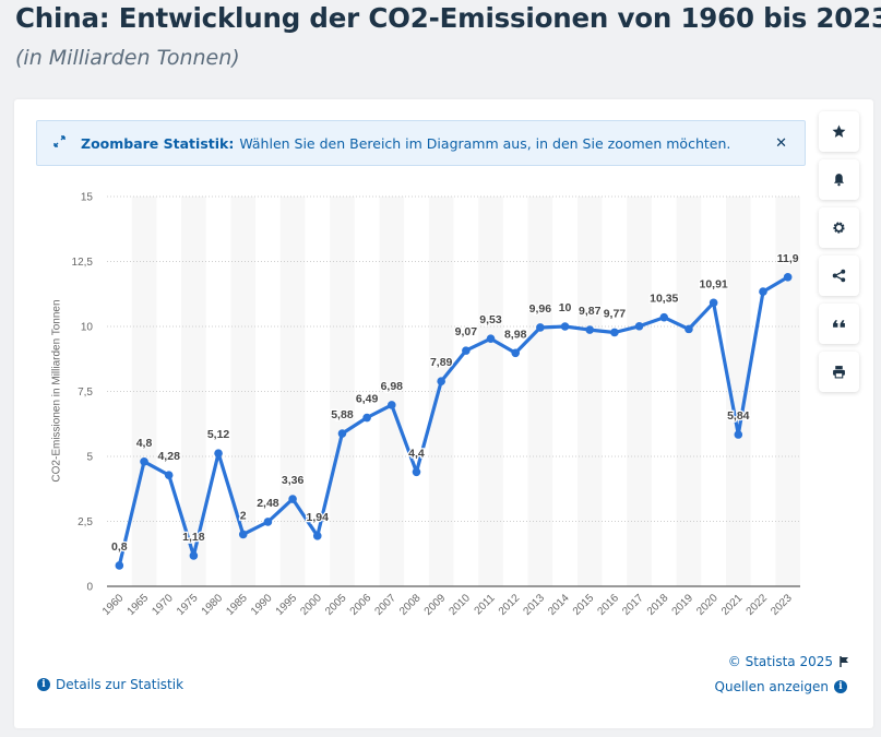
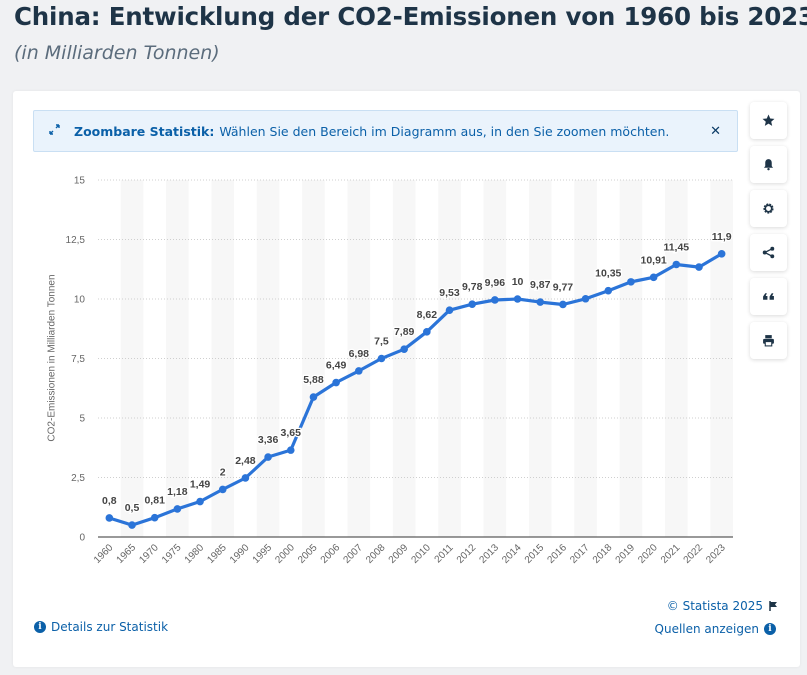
1965: 4,8 -> 0,5
1970: 4,28 -> 0,81
1980: 5,12 -> 1,49
2000: 1,94 -> 3,65
2008: 4,4 -> 7,5
2010: 9,07 -> 8,62
2012: 8,98 -> 9,78
2019: 9.9 -> 10.7
2021: 5,84 -> 11,45
